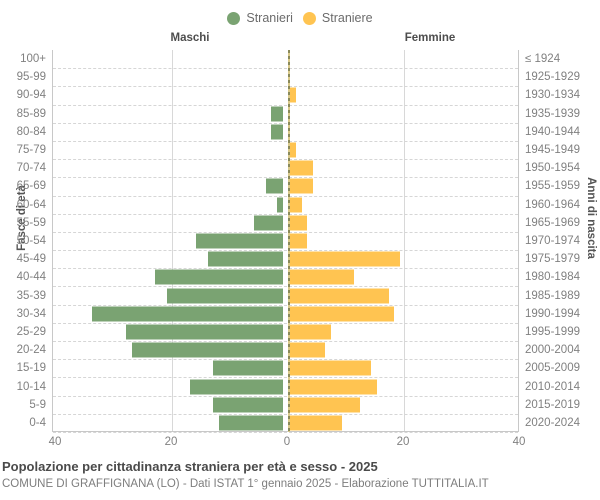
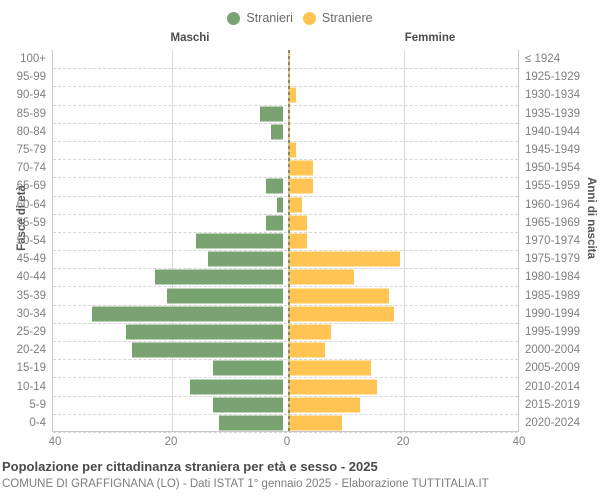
Stranieri/85-89: 2 -> 4
Stranieri/55-59: 5 -> 3
